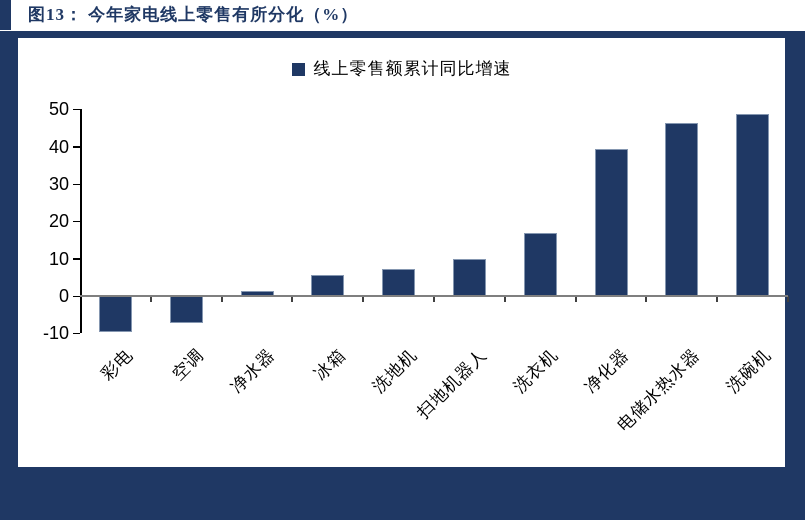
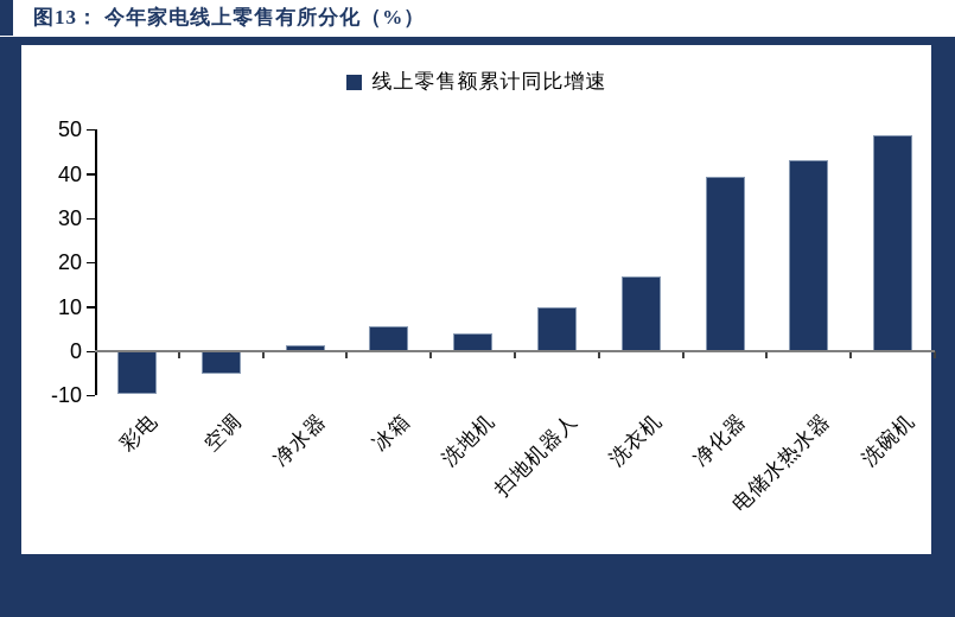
空调: -7 -> -5
洗地机: 7 -> 4
电储水热水器: 46 -> 43
